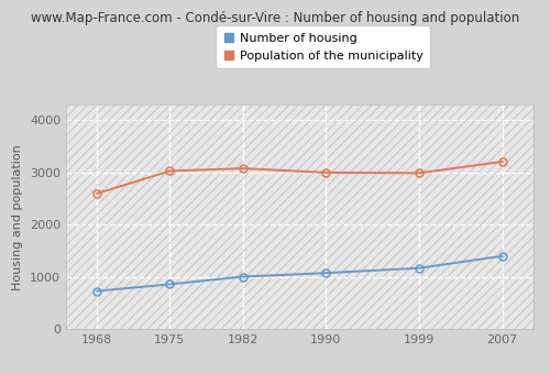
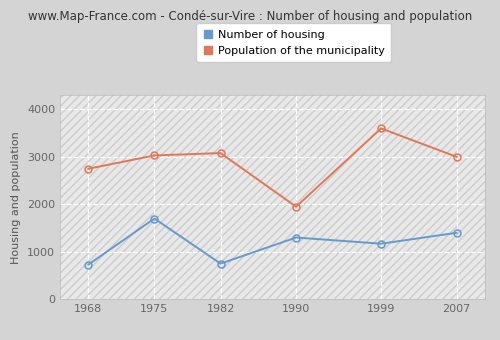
Population of the municipality/1968: 2600 -> 2750
Number of housing/1975: 860 -> 1700
Number of housing/1982: 1000 -> 750
Number of housing/1990: 1080 -> 1300
Population of the municipality/1990: 3000 -> 1950
Population of the municipality/1999: 2990 -> 3600
Population of the municipality/2007: 3210 -> 3000
